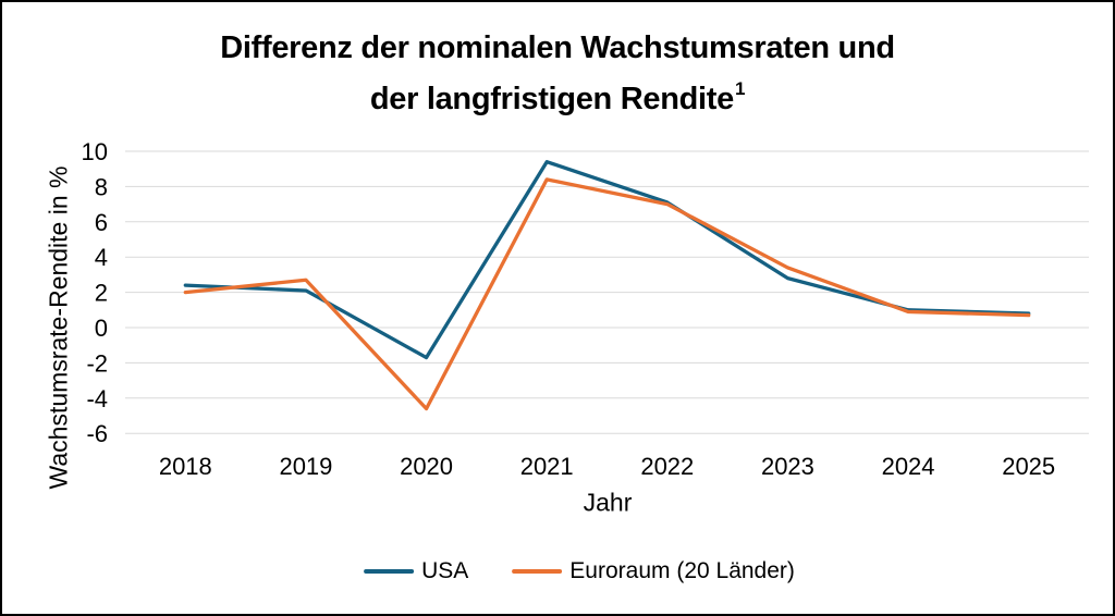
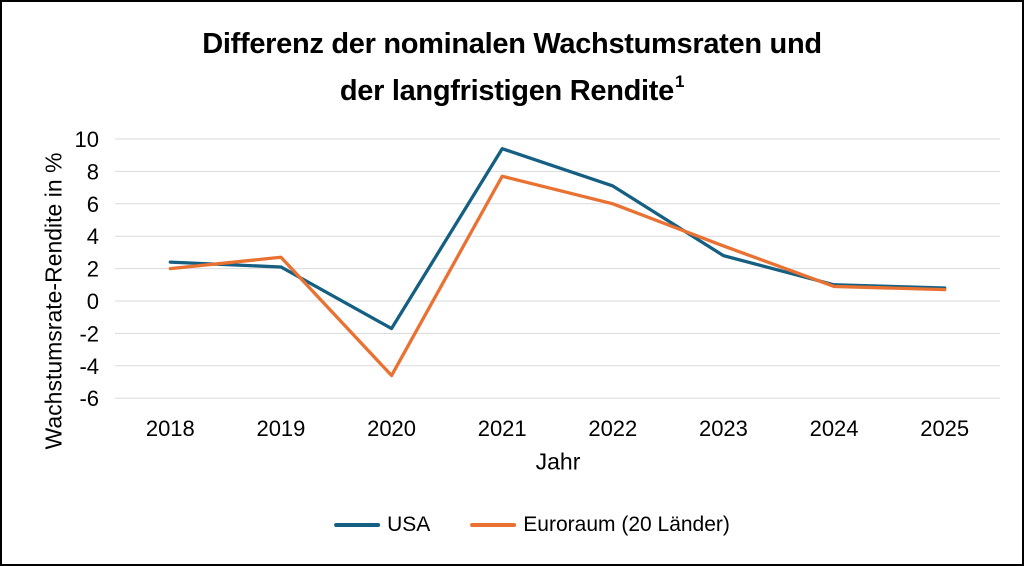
Euroraum (20 Länder)/2021: 8.4 -> 7.7
Euroraum (20 Länder)/2022: 7.0 -> 6.0
